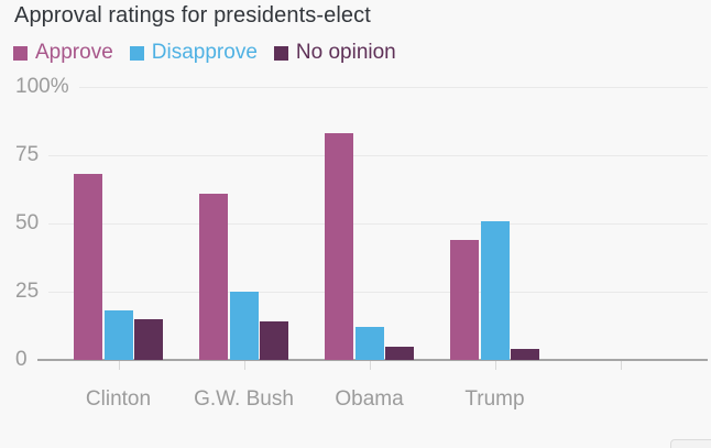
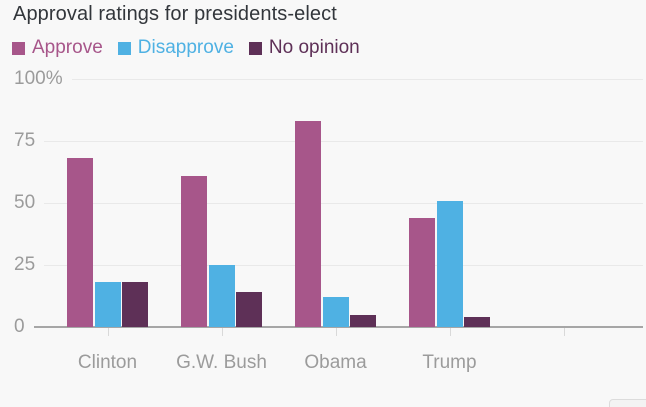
No opinion/Clinton: 15% -> 18%
